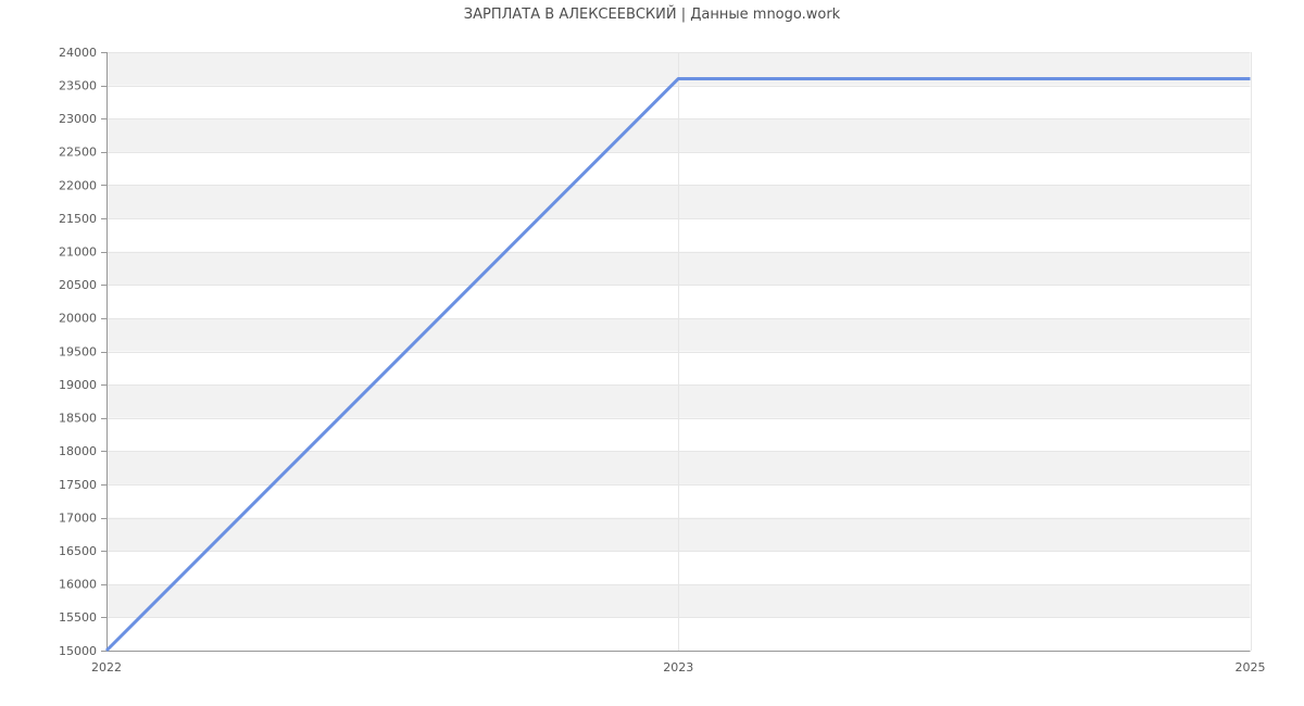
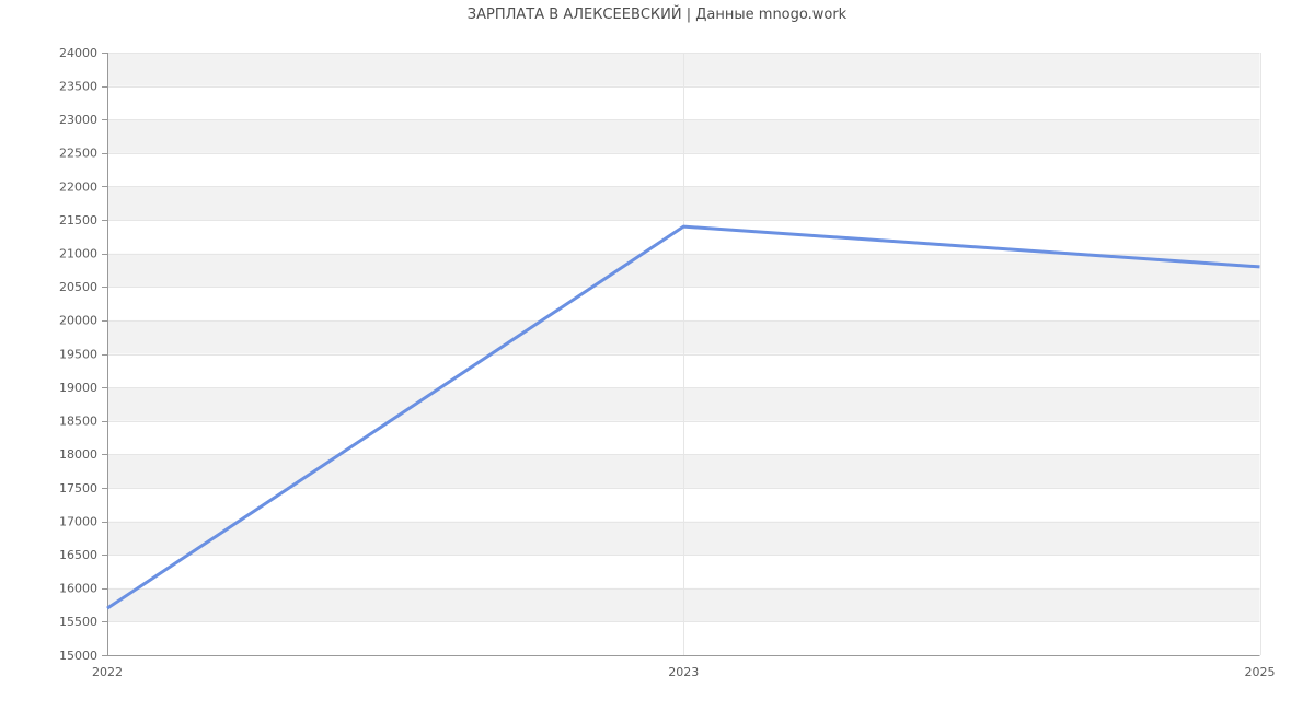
2022: 15000 -> 15700
2023: 23600 -> 21400
2025: 23600 -> 20800
